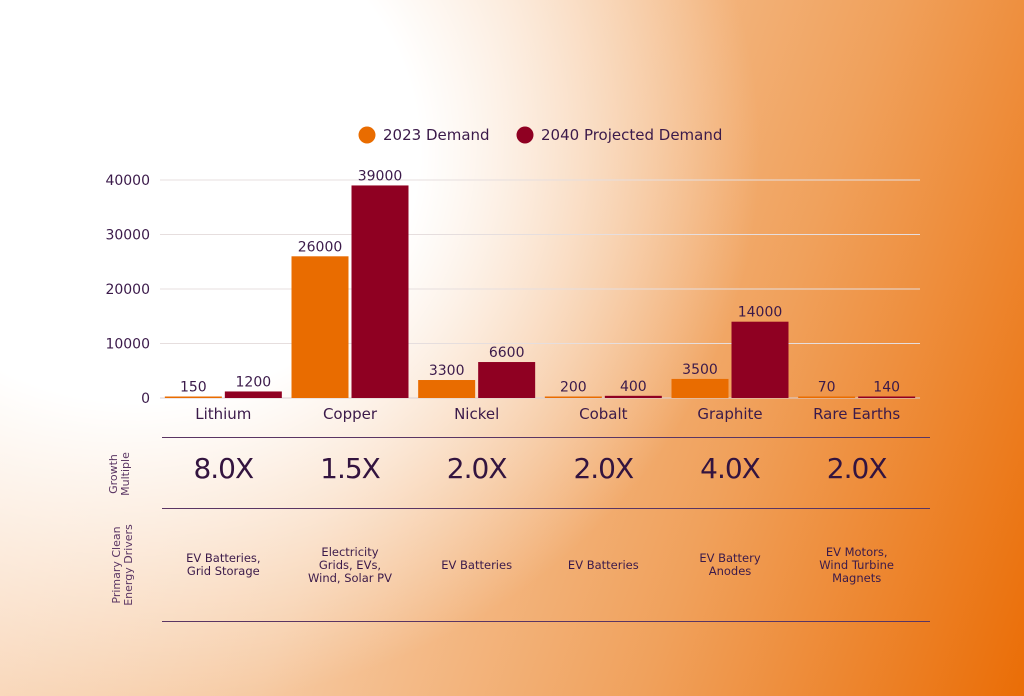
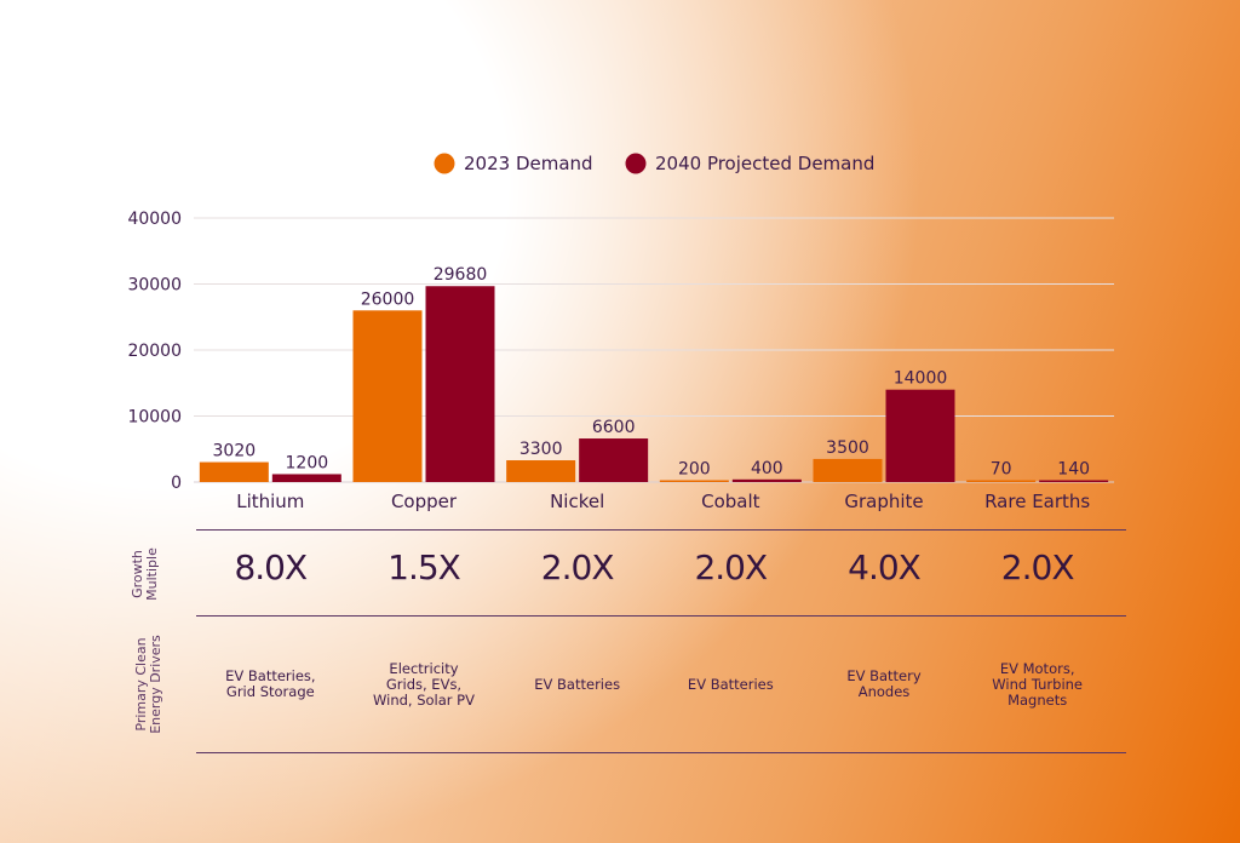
2023 Demand/Lithium: 150 -> 3020
2040 Projected Demand/Copper: 39000 -> 29680
